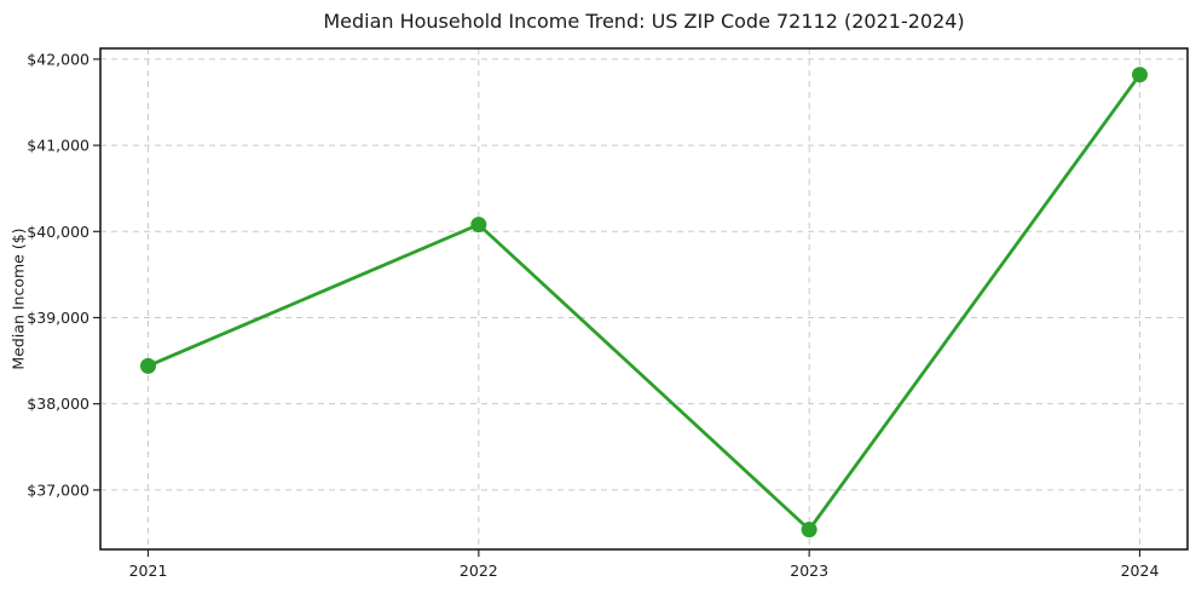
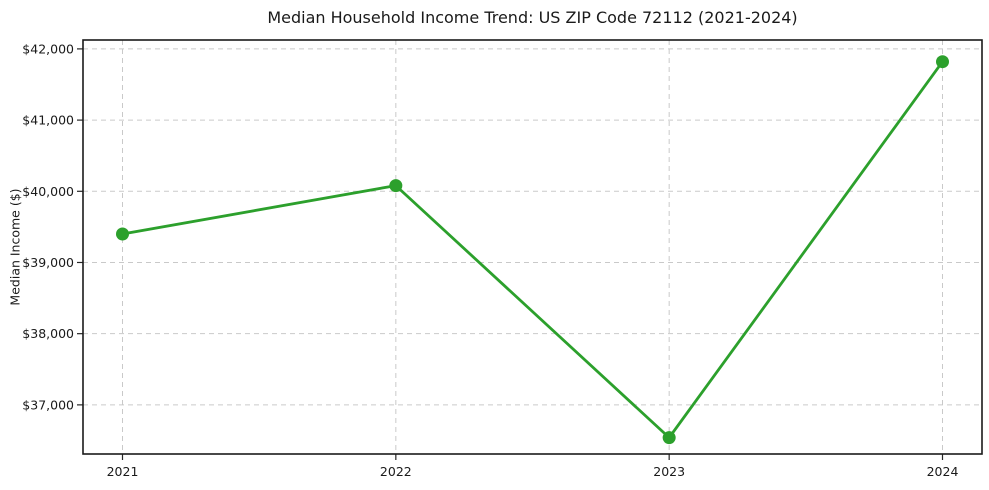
2021: $38400 -> $39400
